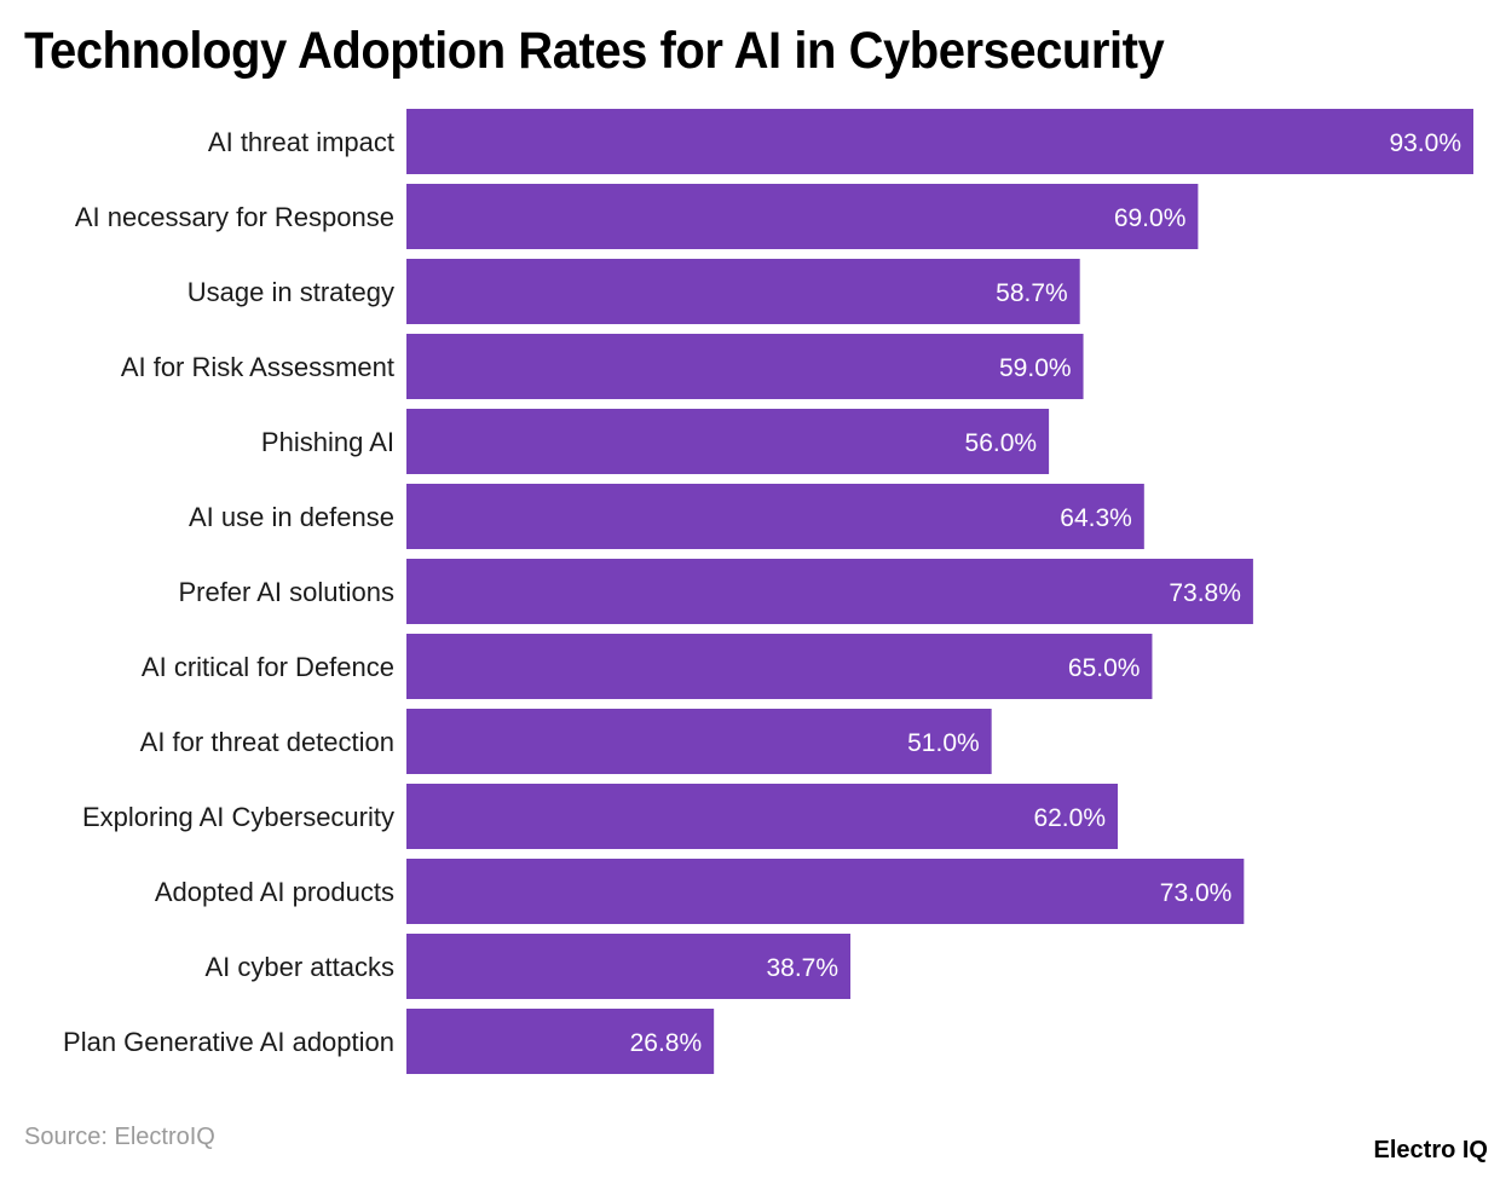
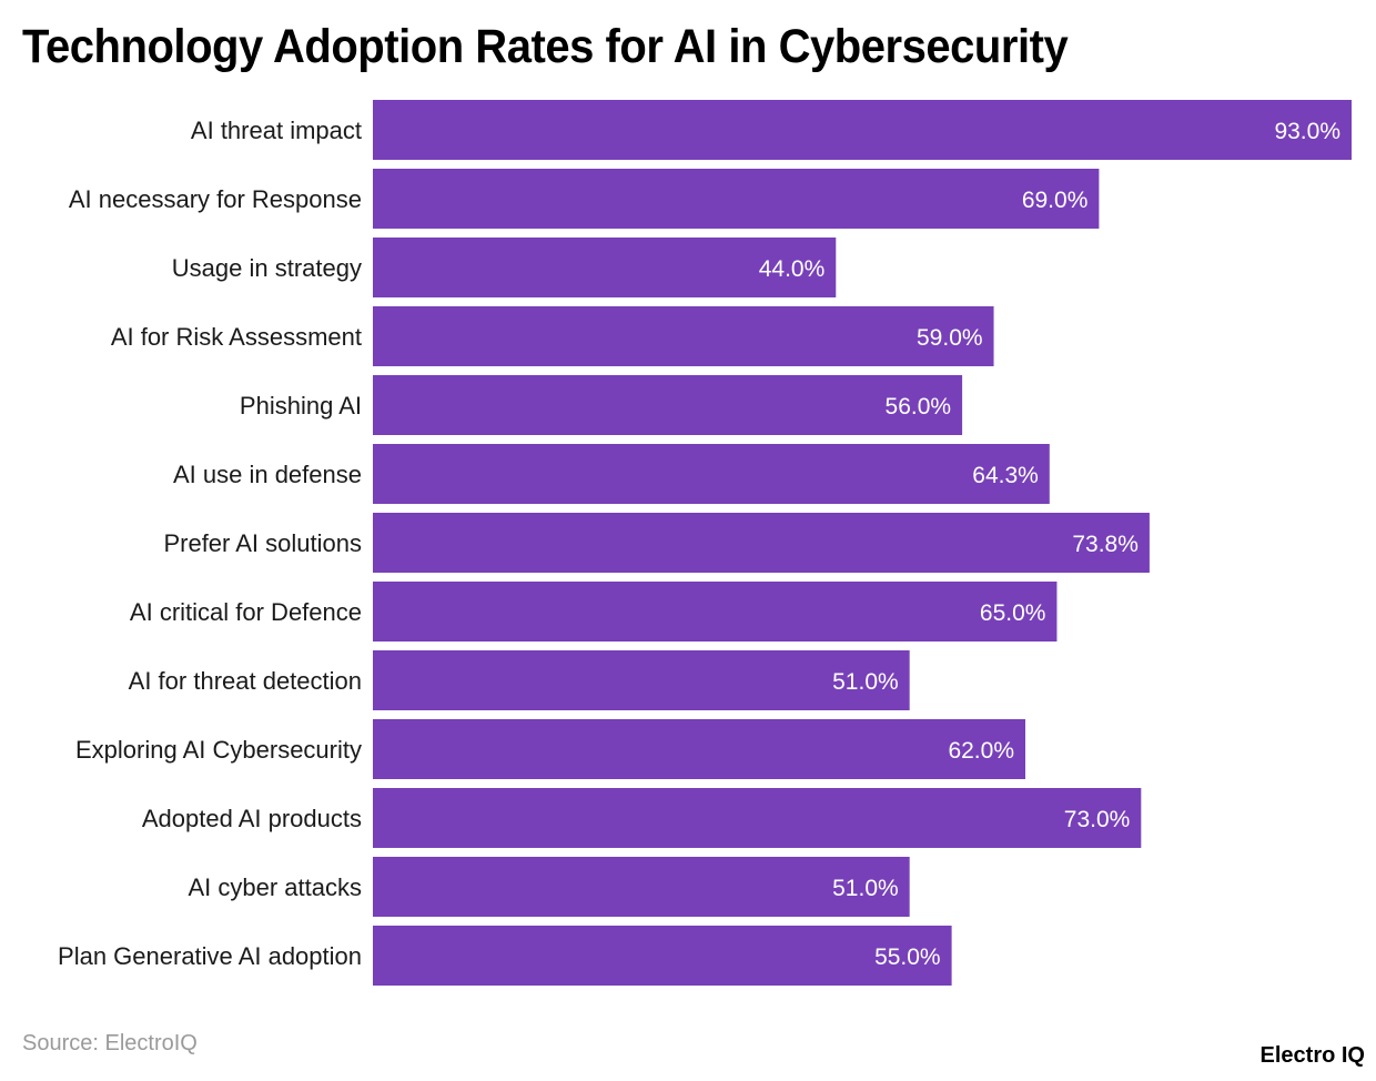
Usage in strategy: 58.7% -> 44.0%
AI cyber attacks: 38.7% -> 51.0%
Plan Generative AI adoption: 26.8% -> 55.0%
